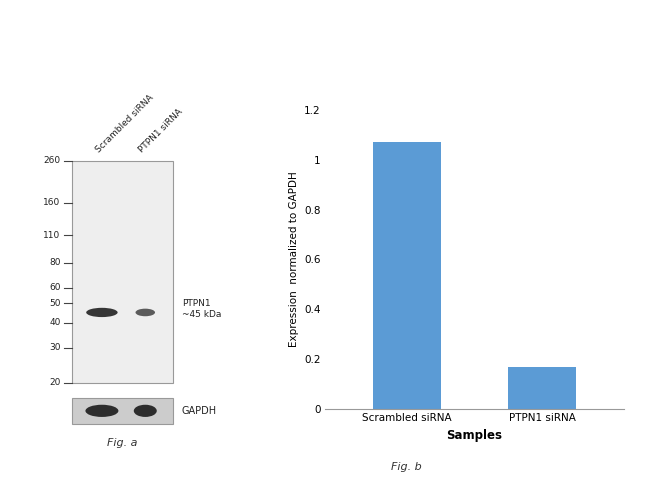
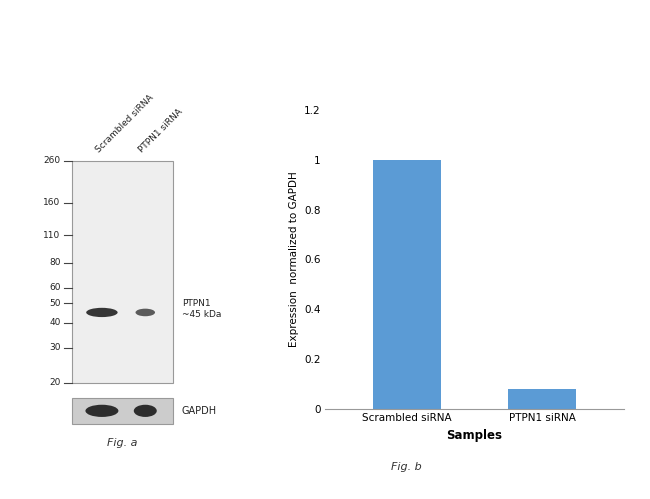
Scrambled siRNA: 1.07 -> 1.00
PTPN1 siRNA: 0.17 -> 0.08
